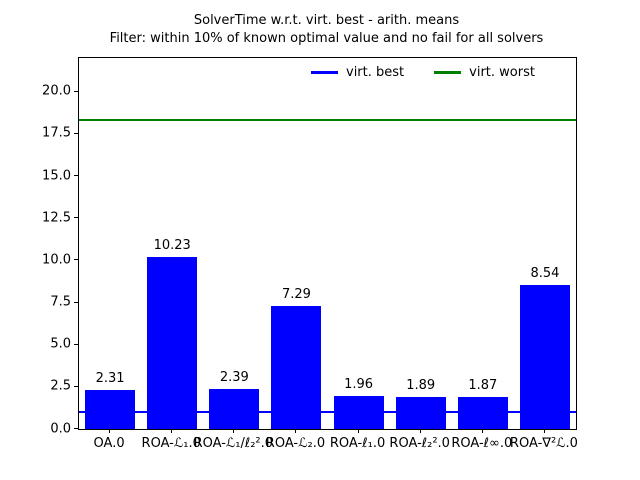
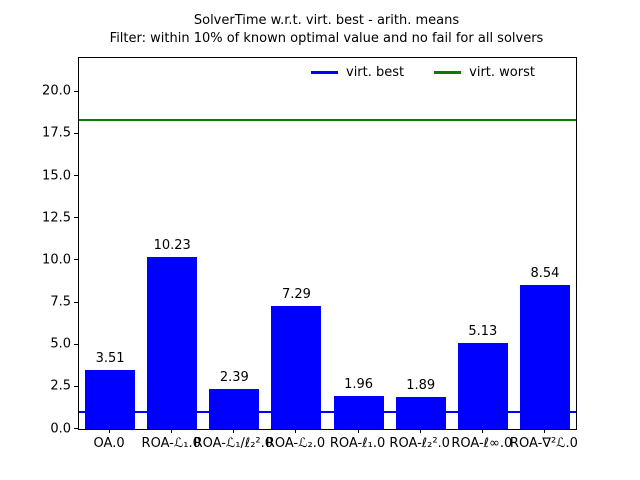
OA.0: 2.31 -> 3.51
ROA-ℓ∞.0: 1.87 -> 5.13
